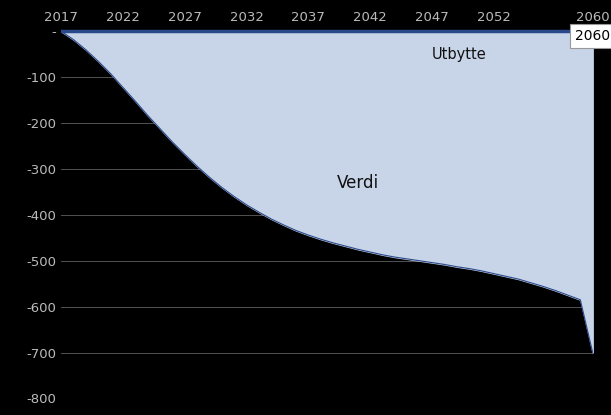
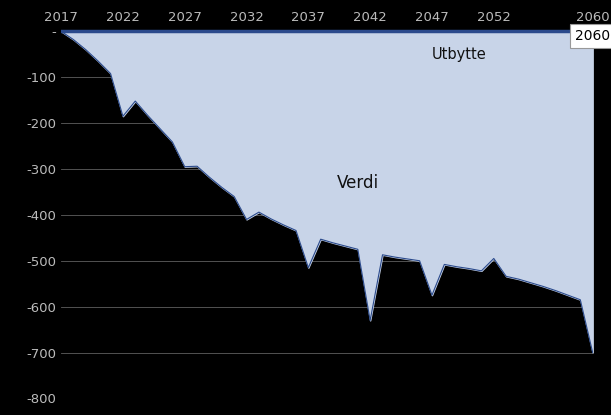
2022: -122 -> -185
2027: -268 -> -295
2032: -378 -> -410
2037: -444 -> -515
2042: -481 -> -630
2047: -504 -> -575
2052: -528 -> -495
